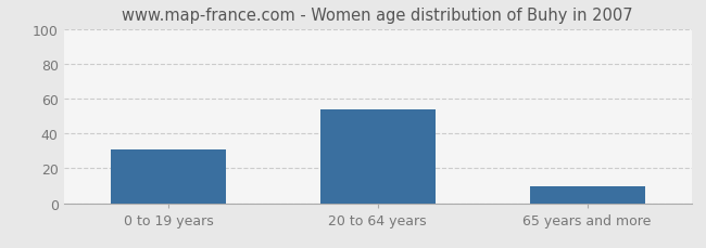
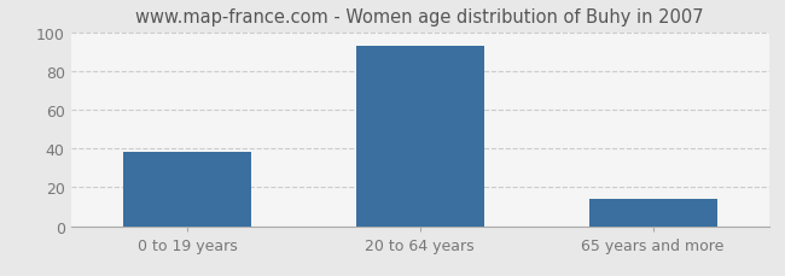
0 to 19 years: 31 -> 38
20 to 64 years: 54 -> 93
65 years and more: 10 -> 14
